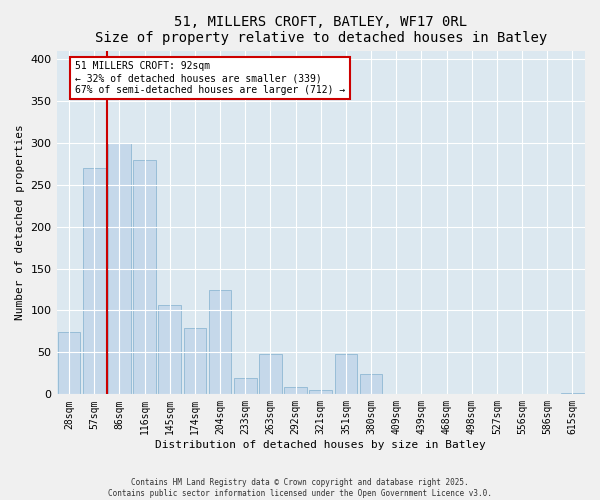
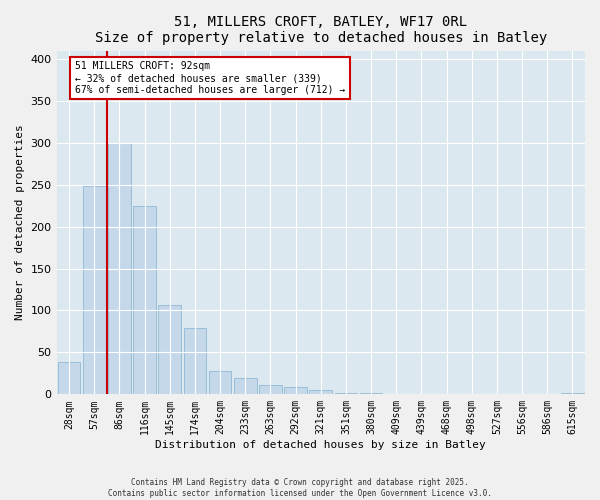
28sqm: 74 -> 38
57sqm: 270 -> 248
116sqm: 280 -> 225
204sqm: 124 -> 28
263sqm: 48 -> 11
351sqm: 48 -> 1
380sqm: 24 -> 1
